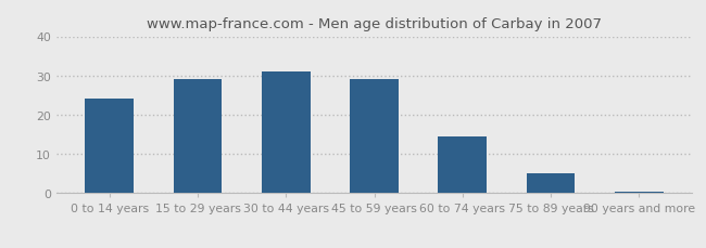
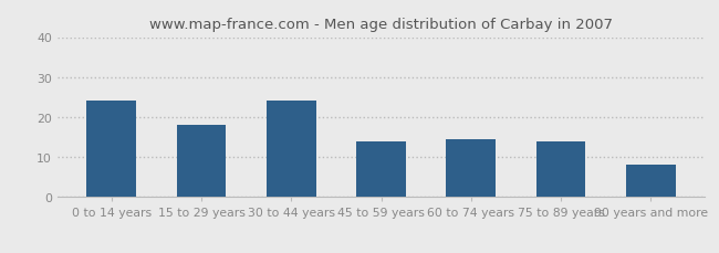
15 to 29 years: 29.0 -> 18.0
30 to 44 years: 31.0 -> 24.0
45 to 59 years: 29.0 -> 14.0
75 to 89 years: 5.0 -> 14.0
90 years and more: 0.5 -> 8.0
